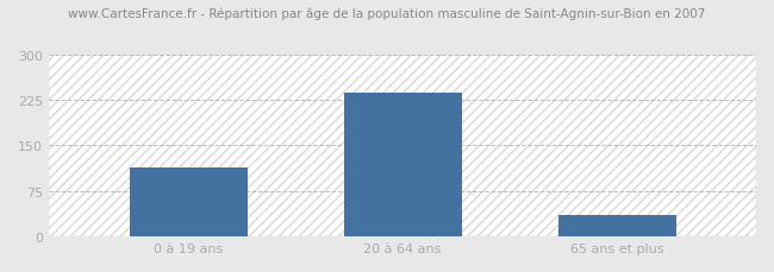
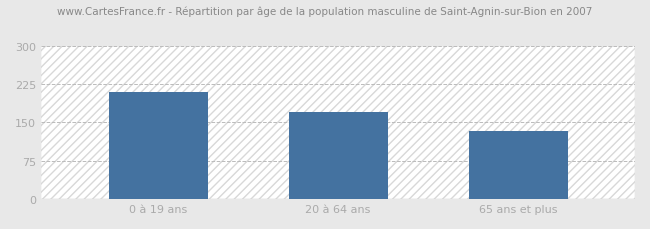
0 à 19 ans: 113 -> 210
20 à 64 ans: 236 -> 170
65 ans et plus: 35 -> 134
